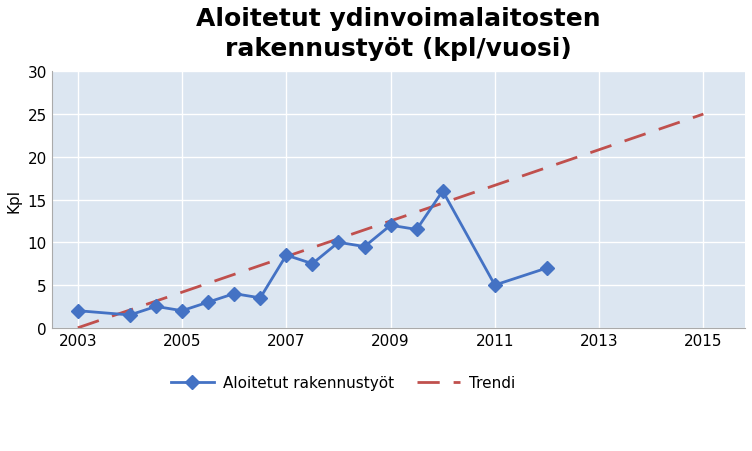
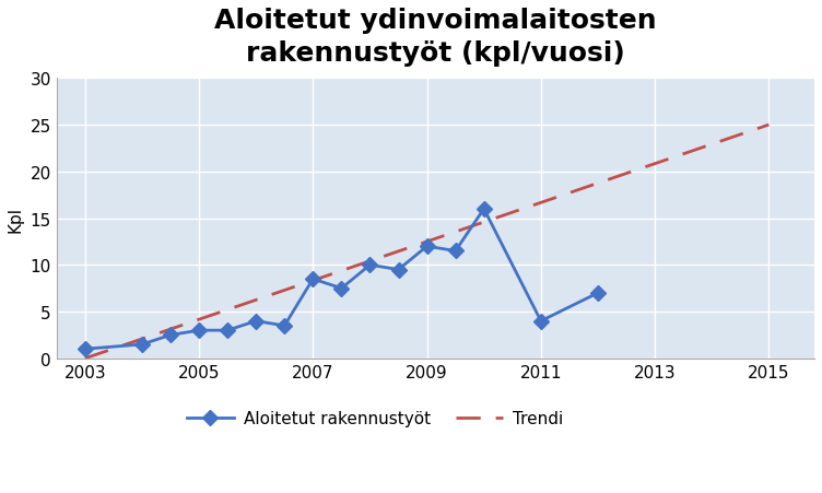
Aloitetut rakennustyöt/2003: 2.0 -> 1.0
Aloitetut rakennustyöt/2005: 2.0 -> 3.0
Aloitetut rakennustyöt/2011: 5.0 -> 4.0
